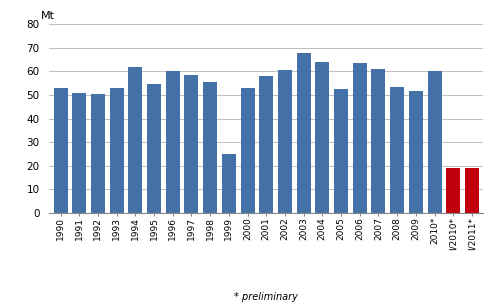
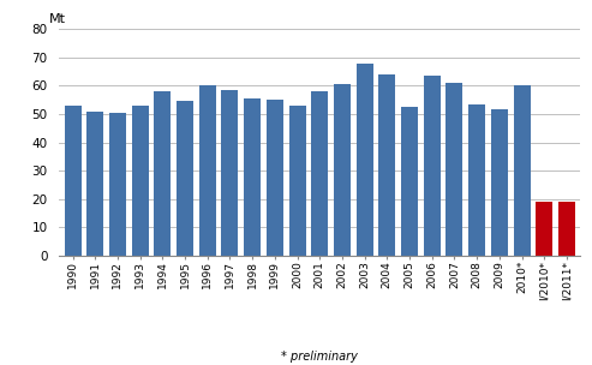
1994: 62.0 -> 58.0
1999: 25.0 -> 55.0
